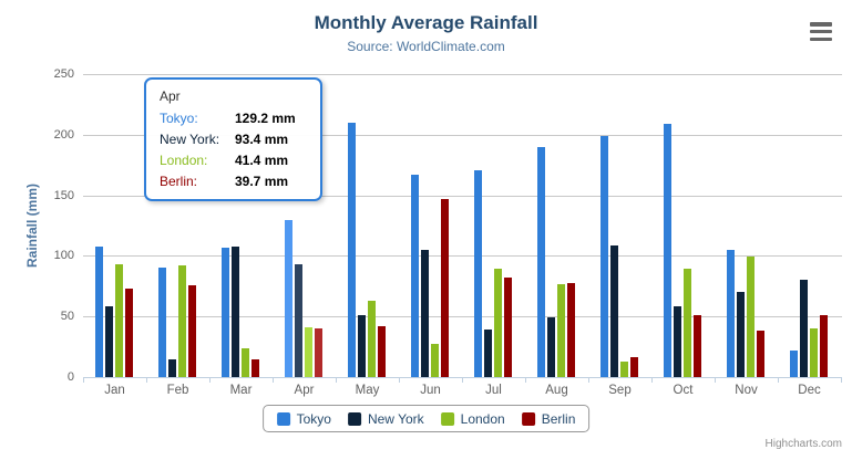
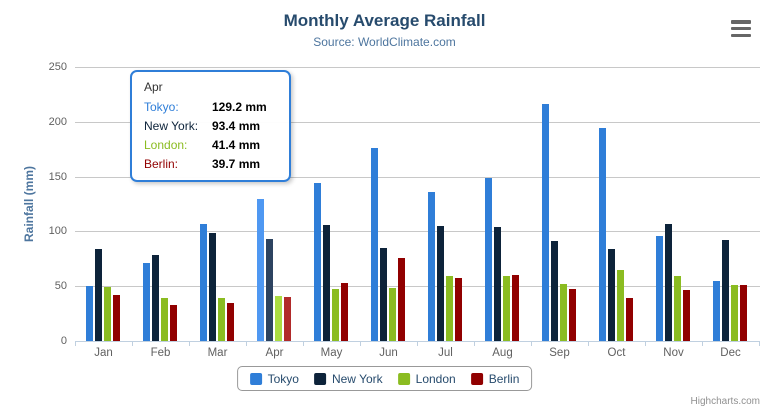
Tokyo/Jan: 108 -> 50
New York/Jan: 58 -> 84
London/Jan: 93 -> 49
Berlin/Jan: 73 -> 42
Tokyo/Feb: 90 -> 72
New York/Feb: 15 -> 79
London/Feb: 92 -> 39
Berlin/Feb: 76 -> 33
New York/Mar: 108 -> 98
London/Mar: 24 -> 39
Berlin/Mar: 15 -> 34
Tokyo/May: 210 -> 144
New York/May: 51 -> 106
London/May: 63 -> 47
Berlin/May: 42 -> 53
Tokyo/Jun: 167 -> 176
New York/Jun: 105 -> 84
London/Jun: 27 -> 48
Berlin/Jun: 147 -> 76
Tokyo/Jul: 171 -> 136
New York/Jul: 39 -> 105
London/Jul: 89 -> 59
Berlin/Jul: 82 -> 57
Tokyo/Aug: 190 -> 148
New York/Aug: 49 -> 104
London/Aug: 77 -> 60
Berlin/Aug: 78 -> 60
Tokyo/Sep: 199 -> 216
New York/Sep: 109 -> 91
London/Sep: 13 -> 52
Berlin/Sep: 16 -> 48
Tokyo/Oct: 209 -> 194
New York/Oct: 58 -> 84
London/Oct: 89 -> 65
Berlin/Oct: 51 -> 39
Tokyo/Nov: 105 -> 96
New York/Nov: 70 -> 107
London/Nov: 99 -> 59
Berlin/Nov: 38 -> 47
Tokyo/Dec: 22 -> 54
New York/Dec: 80 -> 92
London/Dec: 40 -> 51
